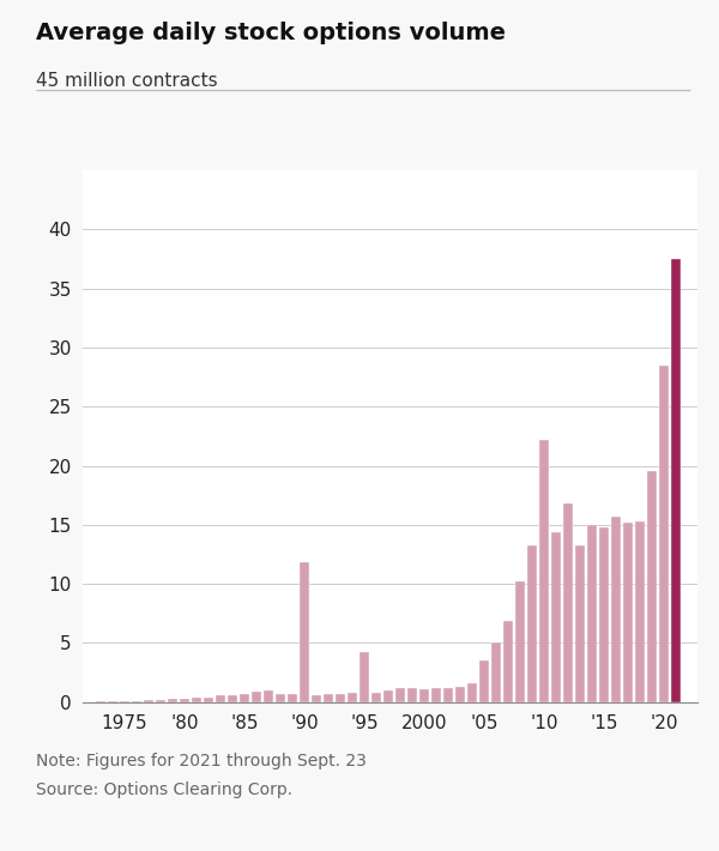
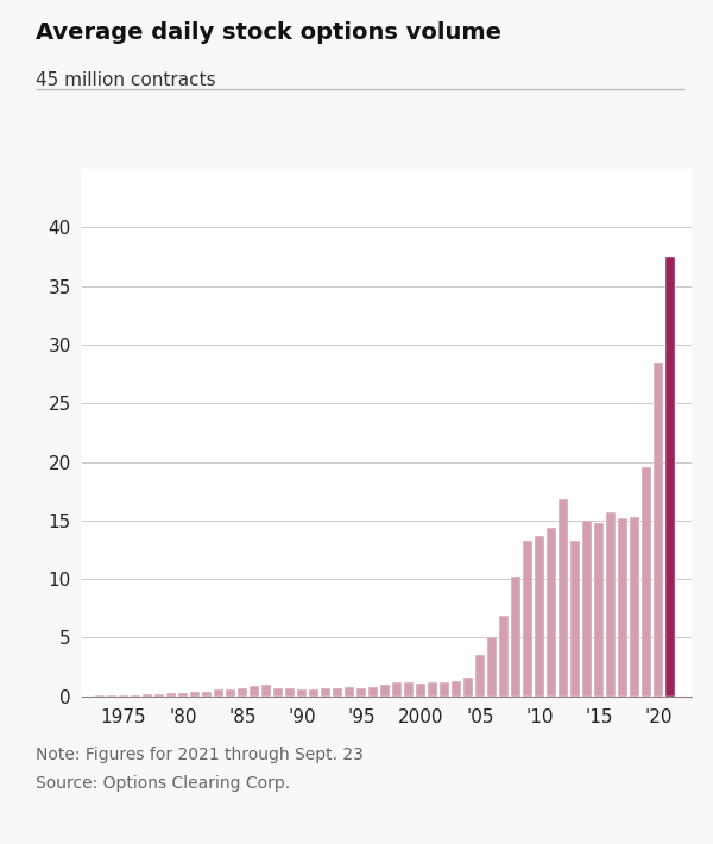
'90: 11.8 -> 0.6
'95: 4.2 -> 0.7
'10: 22.2 -> 13.7
